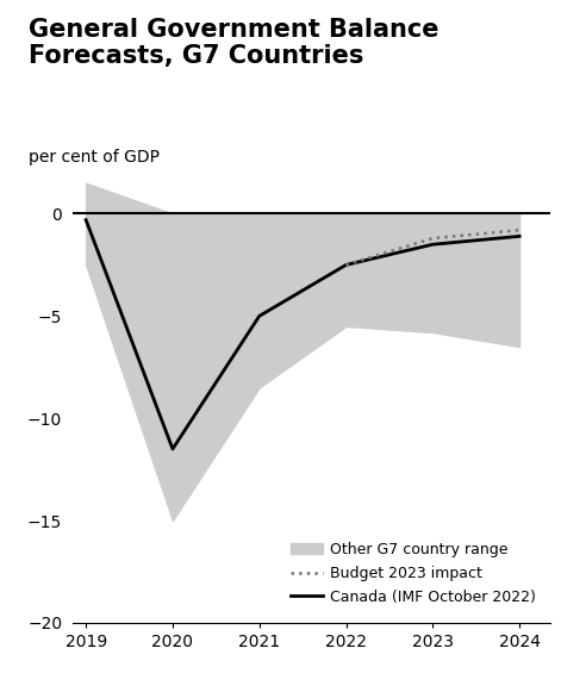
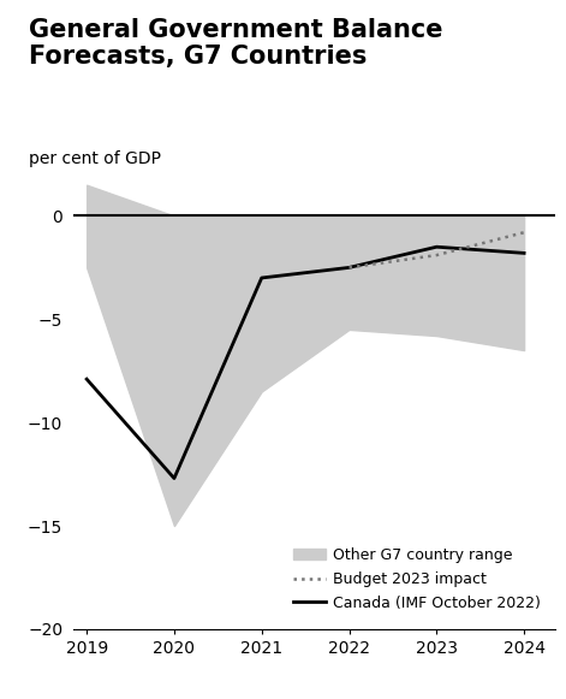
Canada (IMF October 2022)/2019: -0.3 -> -7.9
Canada (IMF October 2022)/2020: -11.5 -> -12.7
Canada (IMF October 2022)/2021: -5.0 -> -3.0
Budget 2023 impact/2023: -1.2 -> -1.9
Canada (IMF October 2022)/2024: -1.1 -> -1.8
